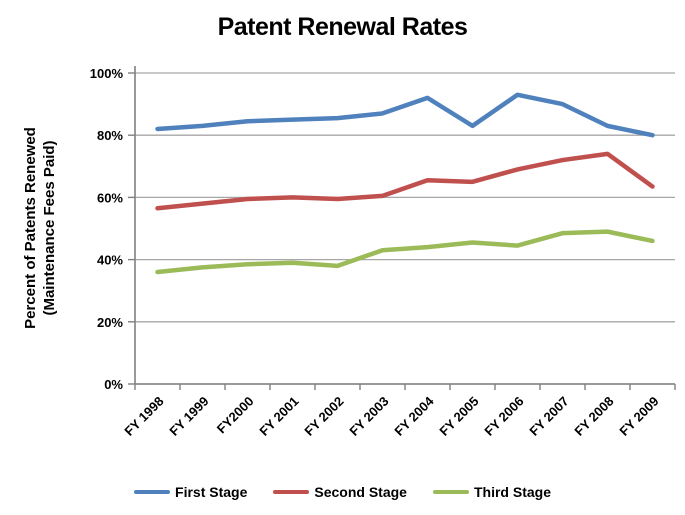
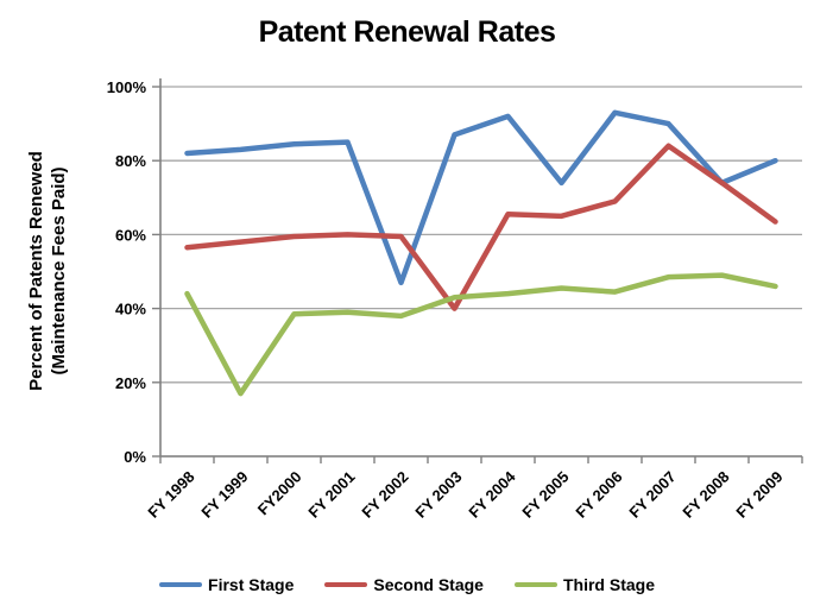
Third Stage/FY 1998: 36% -> 44%
Third Stage/FY 1999: 38% -> 17%
First Stage/FY 2002: 86% -> 47%
Second Stage/FY 2003: 60% -> 40%
First Stage/FY 2005: 83% -> 74%
Second Stage/FY 2007: 72% -> 84%
First Stage/FY 2008: 83% -> 74%
